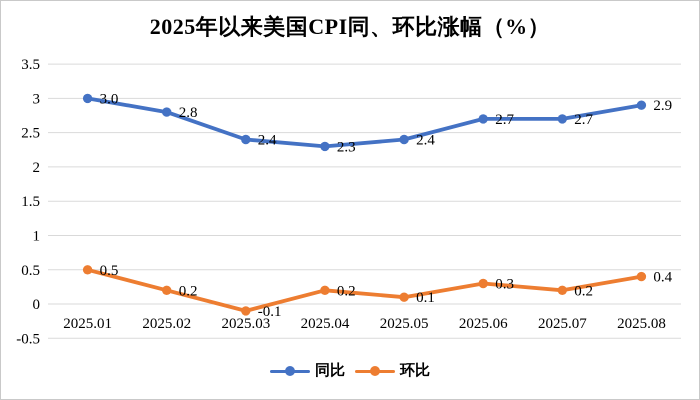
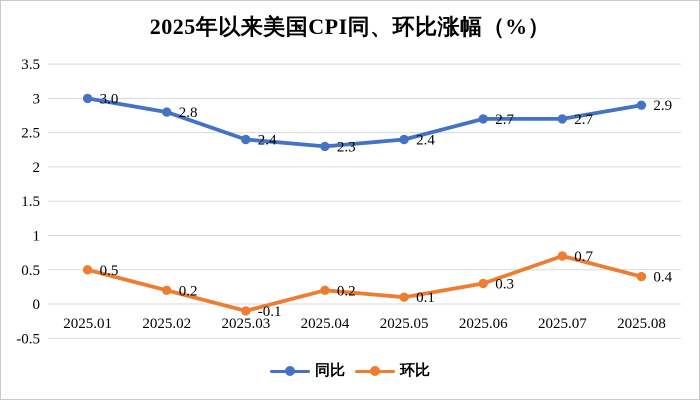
环比/2025.07: 0.2 -> 0.7
